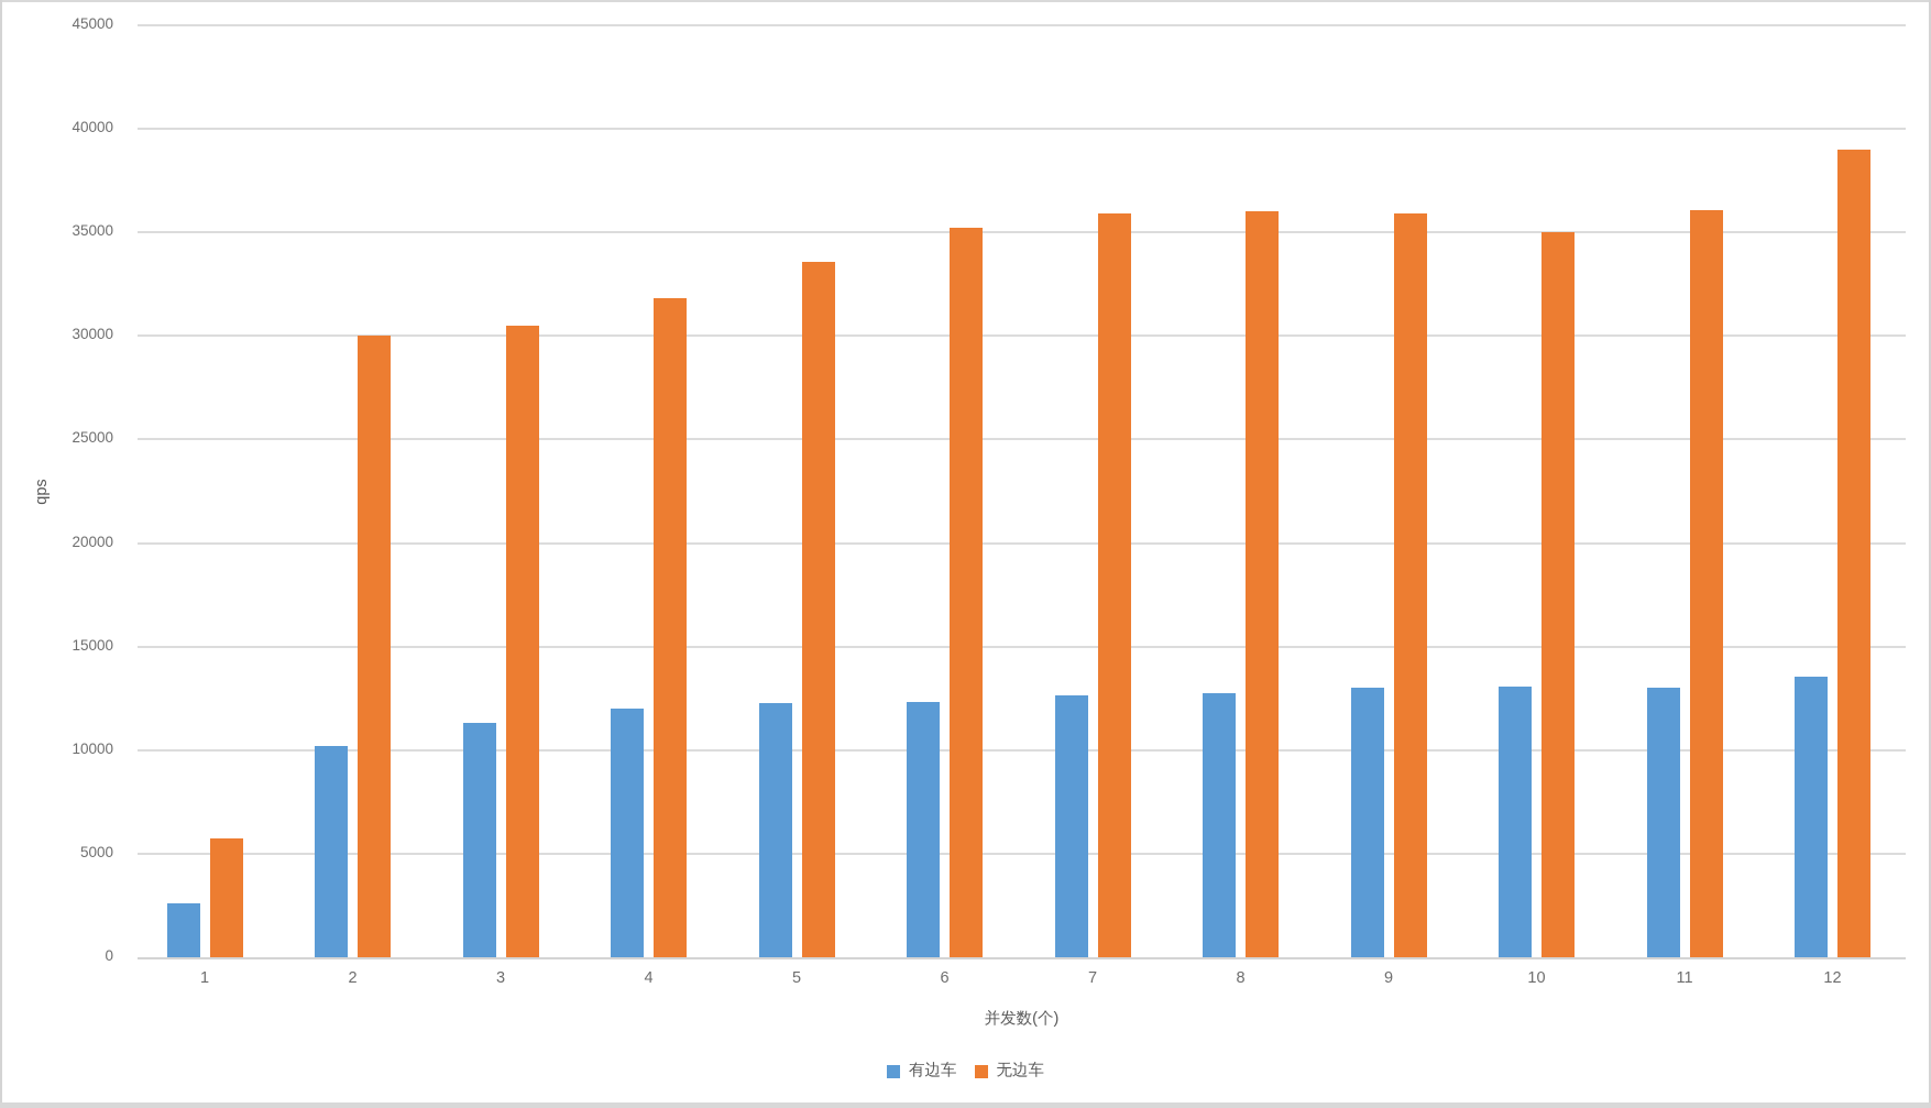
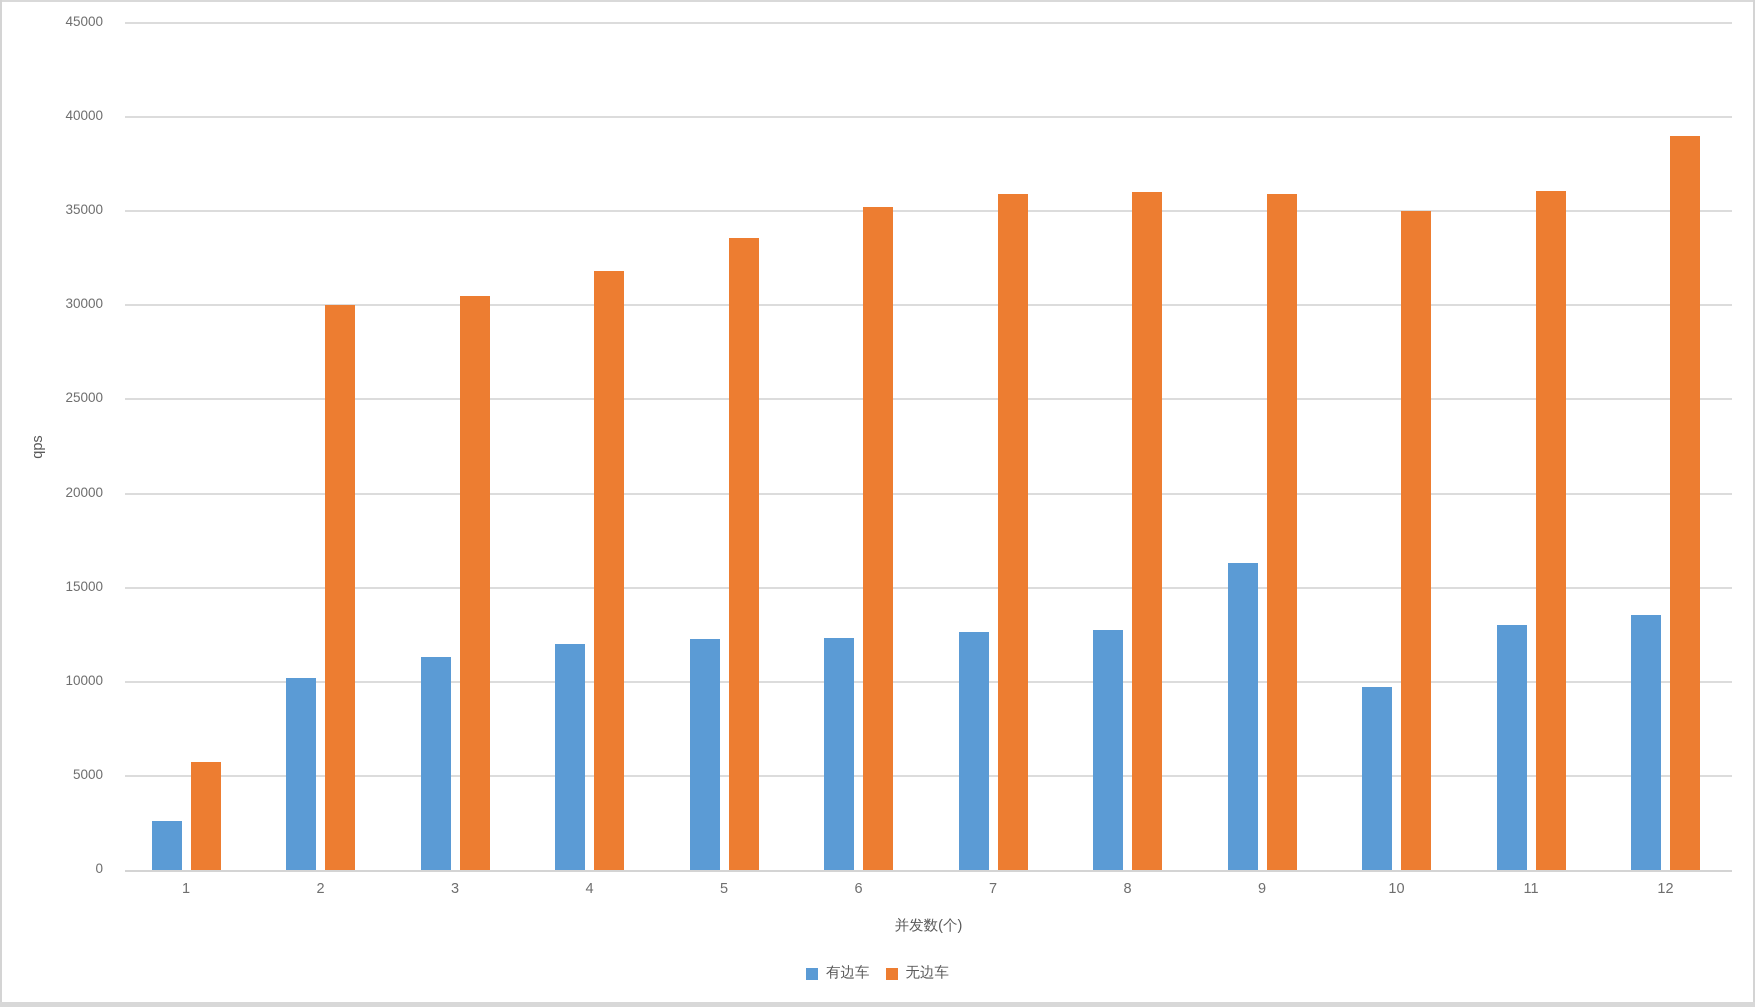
有边车/9: 13000 -> 16300
有边车/10: 13000 -> 9700
